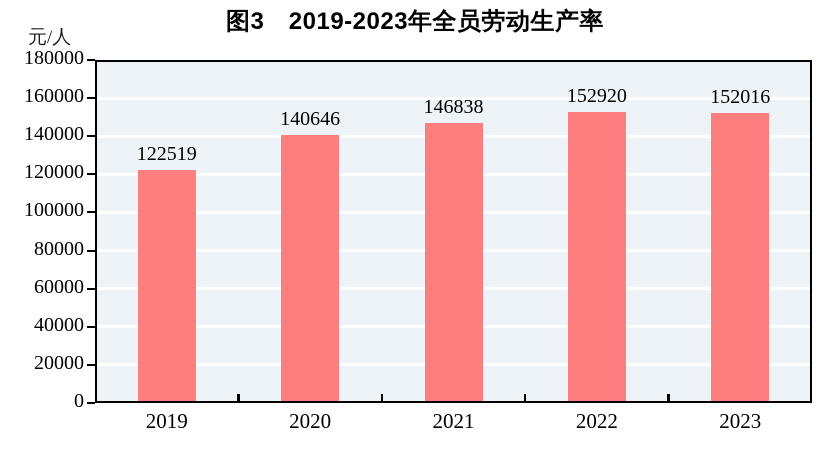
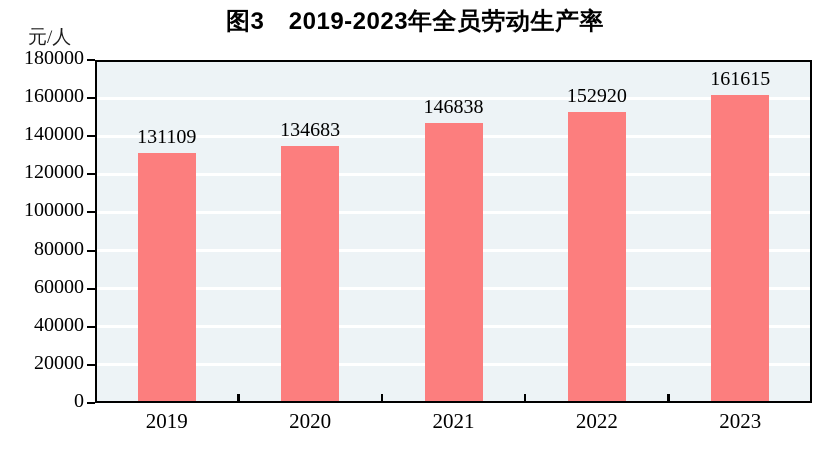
2019: 122519 -> 131109
2020: 140646 -> 134683
2023: 152016 -> 161615
